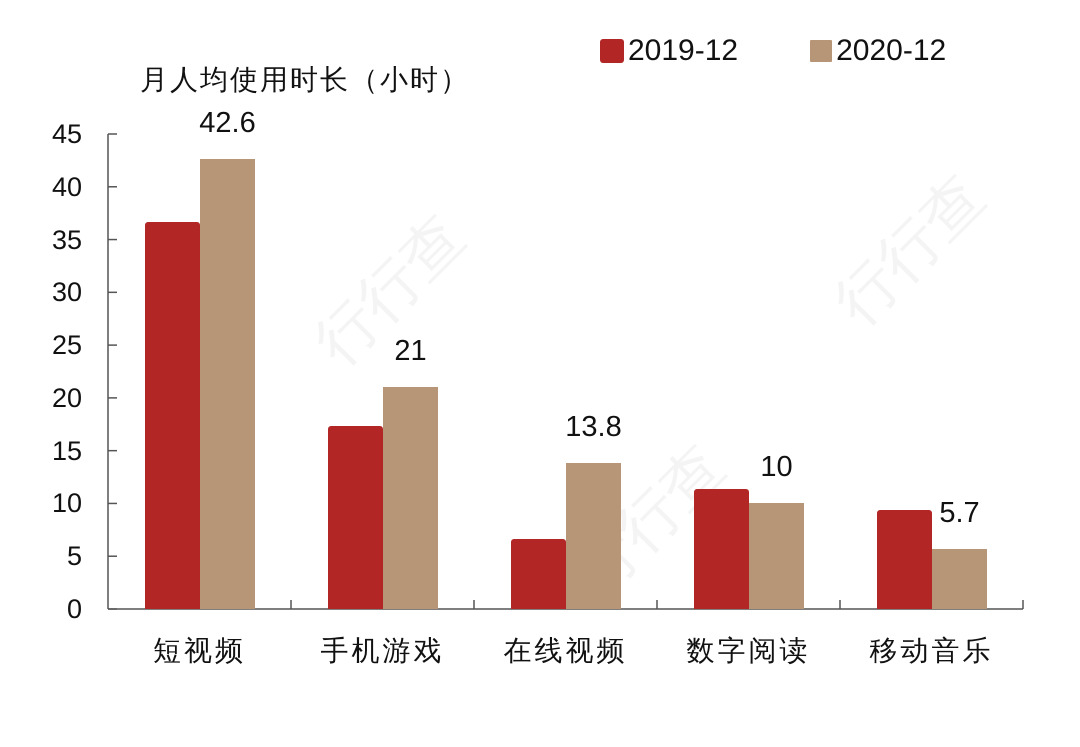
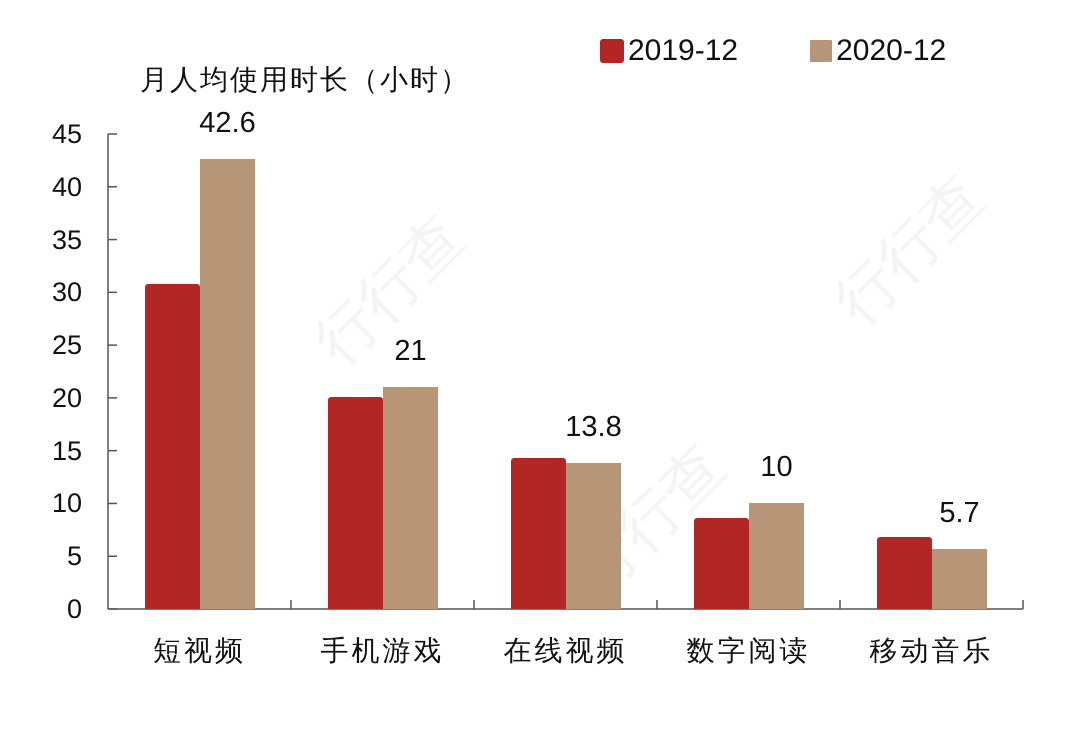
2019-12/短视频: 36.7 -> 30.8
2019-12/手机游戏: 17.3 -> 20.1
2019-12/在线视频: 6.6 -> 14.3
2019-12/数字阅读: 11.4 -> 8.6
2019-12/移动音乐: 9.4 -> 6.8
